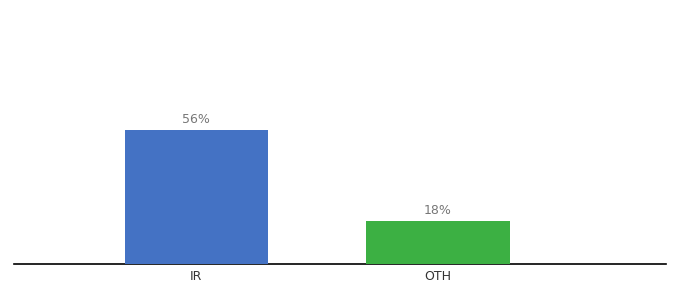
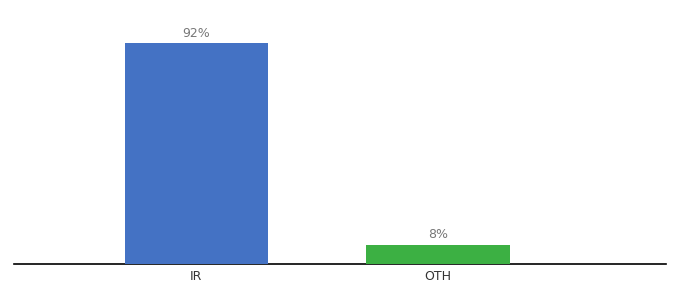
IR: 56% -> 92%
OTH: 18% -> 8%
